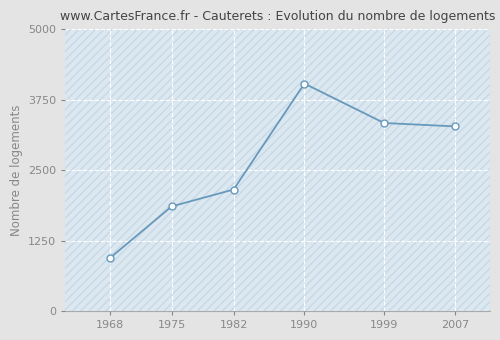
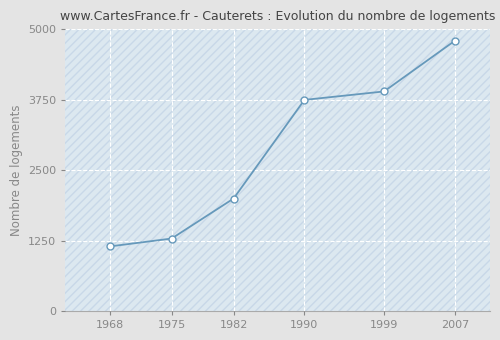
1968: 940 -> 1150
1975: 1860 -> 1290
1982: 2160 -> 2000
1990: 4040 -> 3750
1999: 3340 -> 3900
2007: 3280 -> 4800
